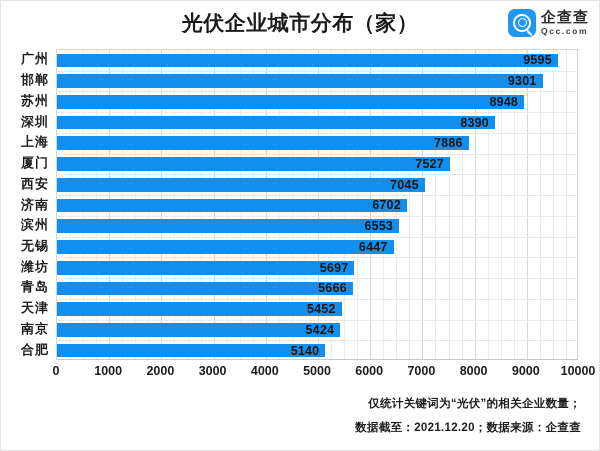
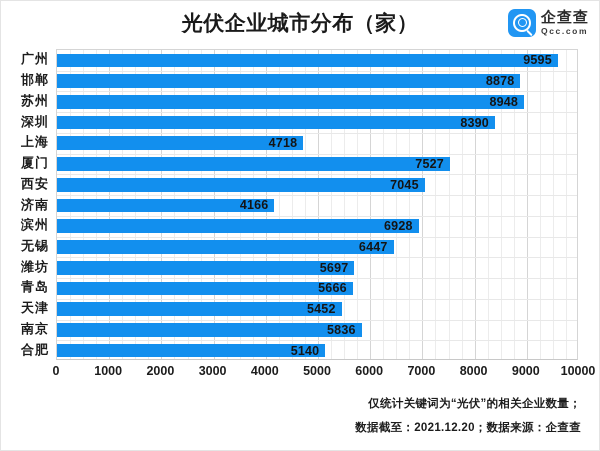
邯郸: 9301 -> 8878
上海: 7886 -> 4718
济南: 6702 -> 4166
滨州: 6553 -> 6928
南京: 5424 -> 5836
